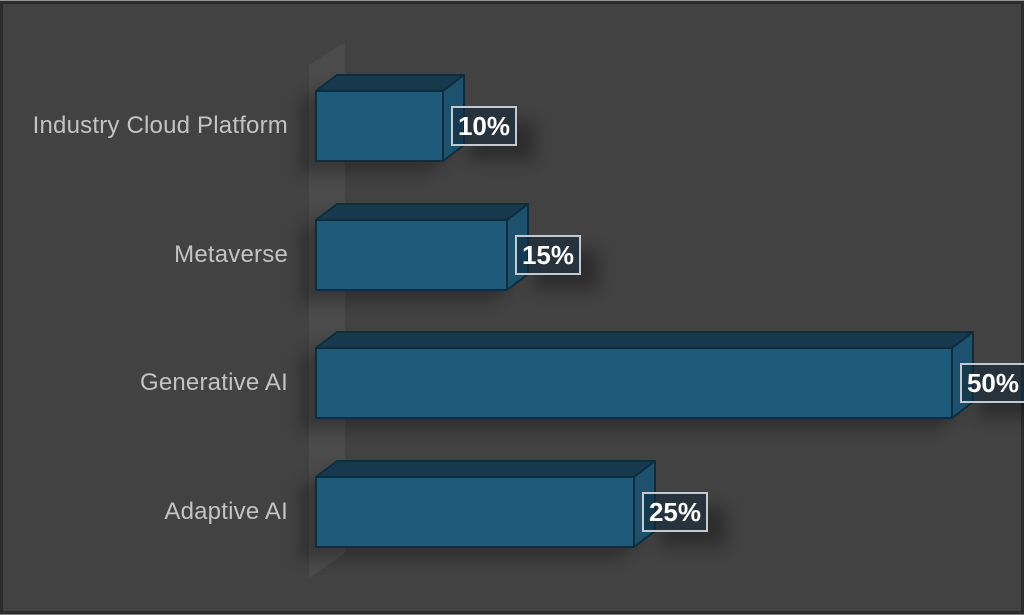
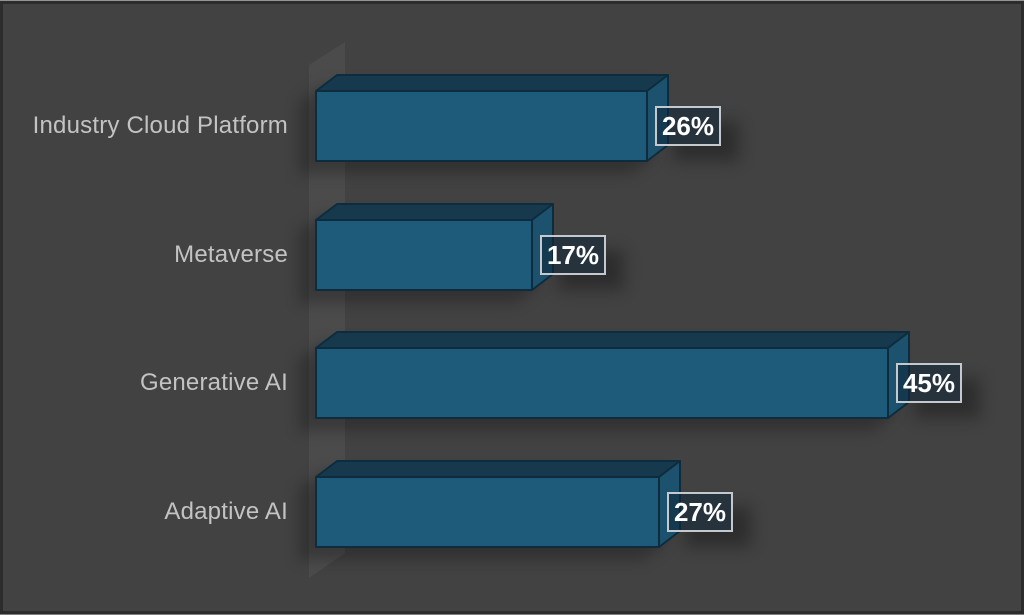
Industry Cloud Platform: 10% -> 26%
Metaverse: 15% -> 17%
Generative AI: 50% -> 45%
Adaptive AI: 25% -> 27%
